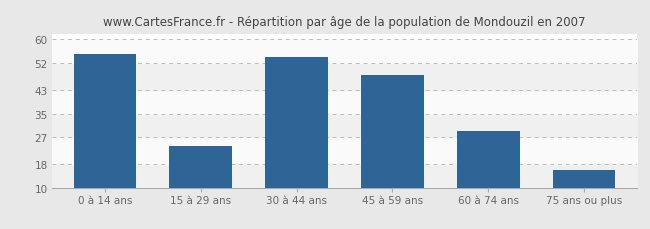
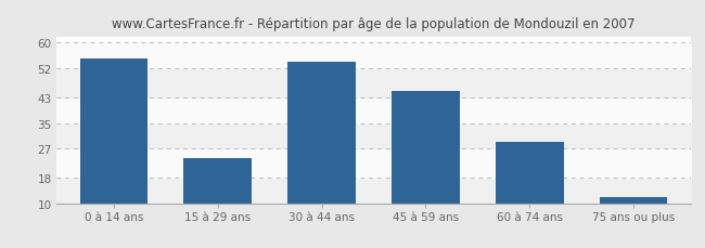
45 à 59 ans: 48 -> 45
75 ans ou plus: 16 -> 12
